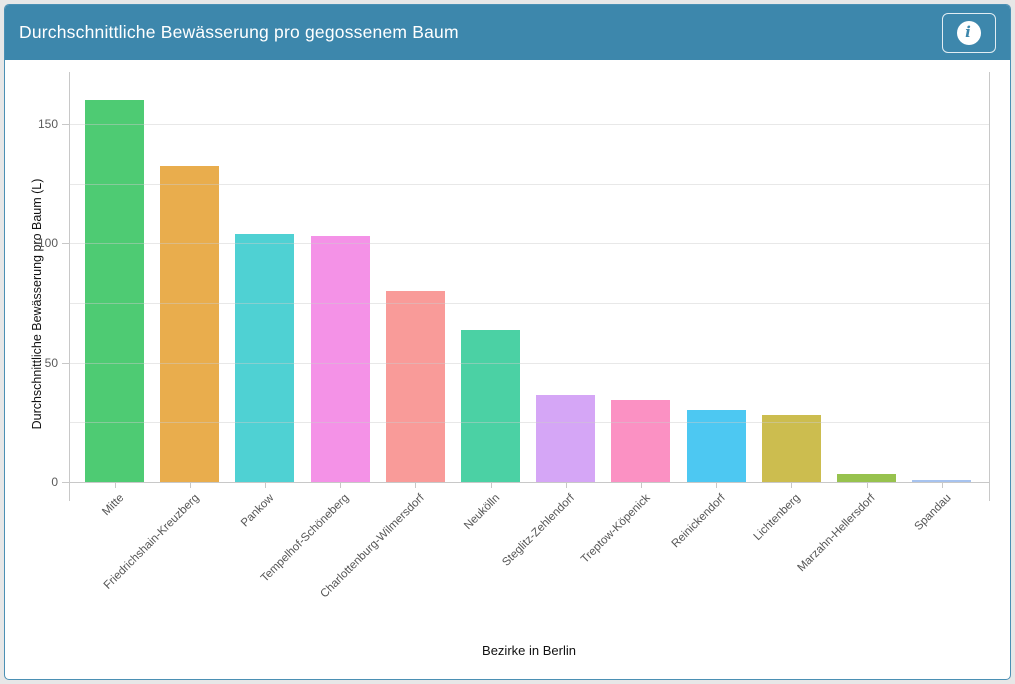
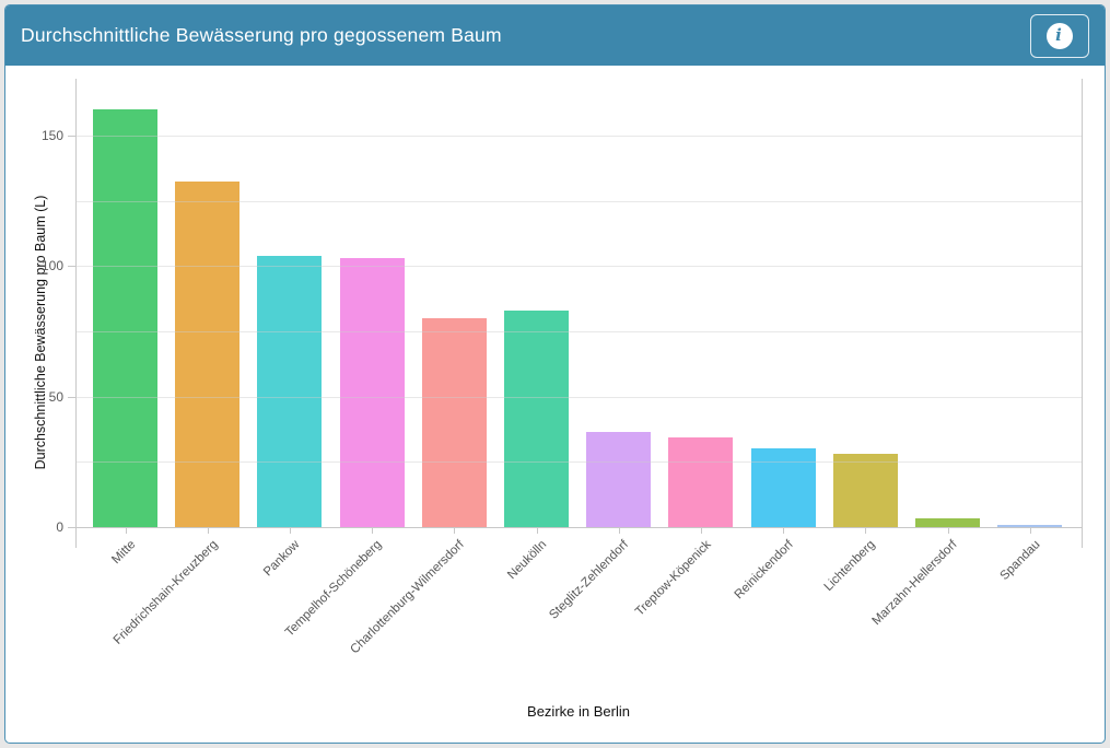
Neukölln: 64 -> 83
